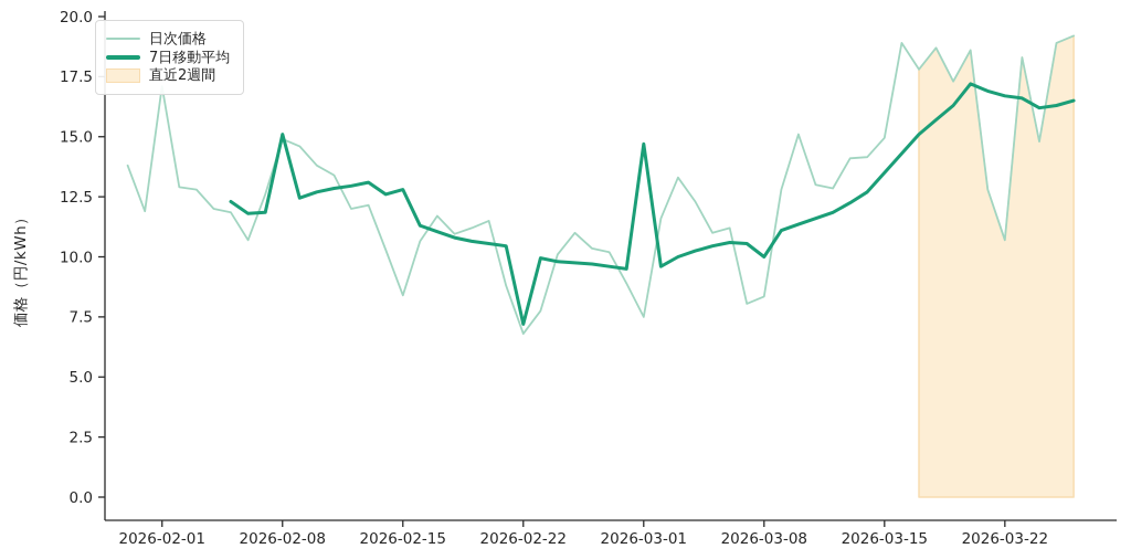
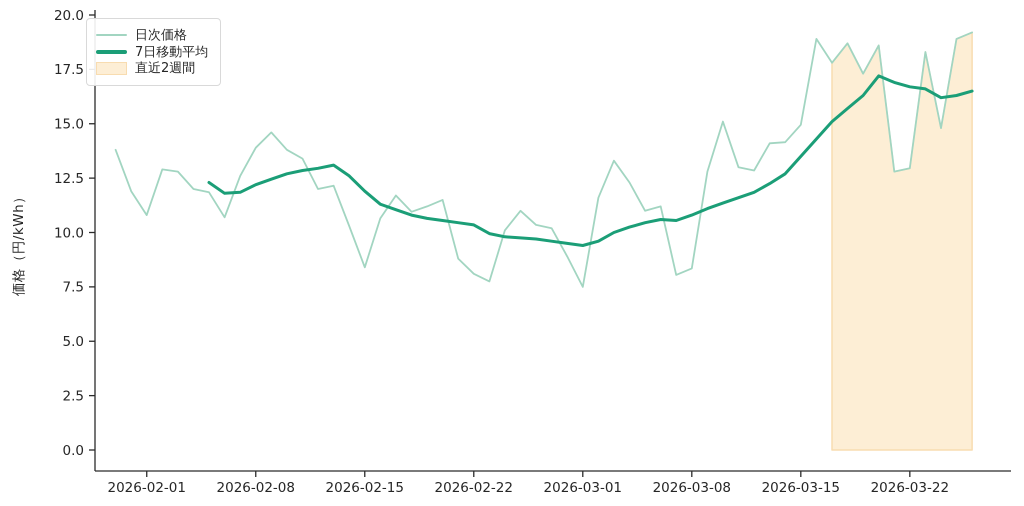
日次価格/2026-02-01: 17.1 -> 10.8
日次価格/2026-02-08: 14.9 -> 13.9
7日移動平均/2026-02-08: 15.1 -> 12.2
7日移動平均/2026-02-15: 12.8 -> 11.9
日次価格/2026-02-22: 6.8 -> 8.1
7日移動平均/2026-02-22: 7.2 -> 10.3
7日移動平均/2026-03-01: 14.7 -> 9.4
7日移動平均/2026-03-08: 10.0 -> 10.8
日次価格/2026-03-22: 10.7 -> 12.9
